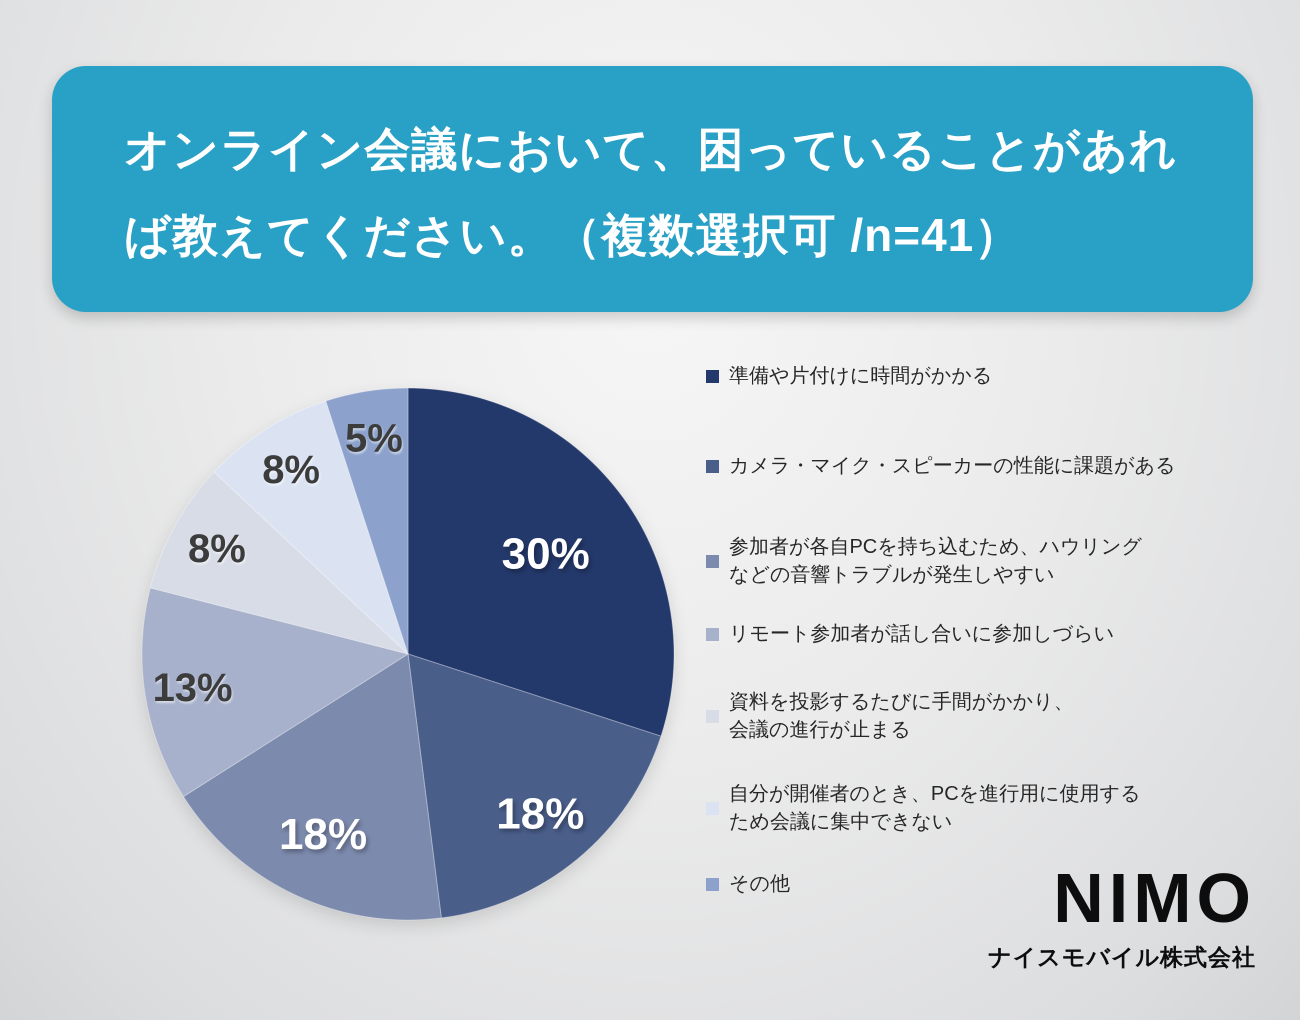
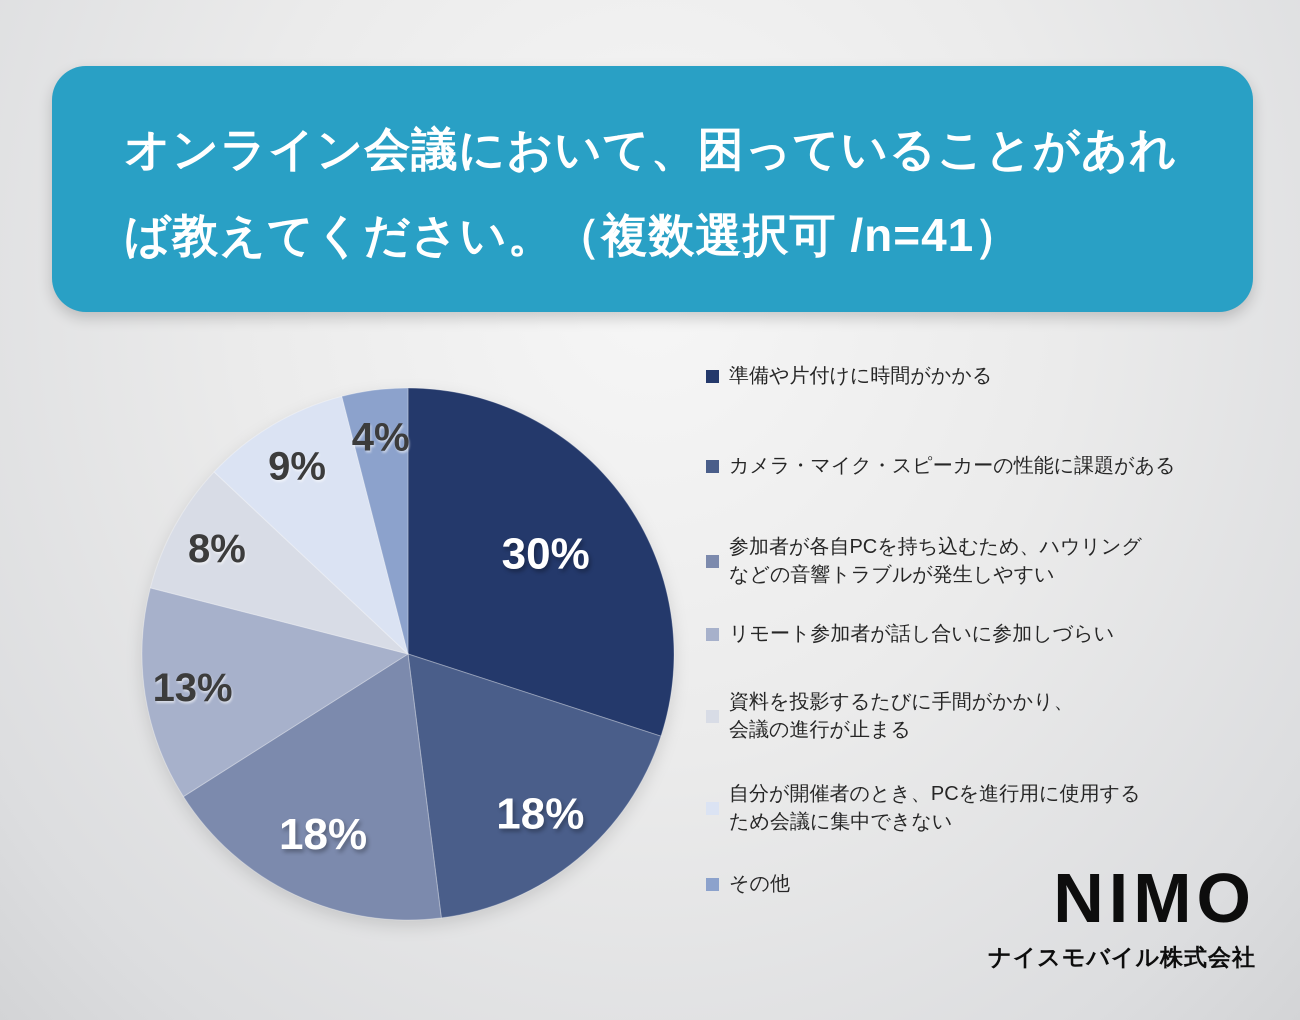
自分が開催者のとき、PCを進行用に使用する ため会議に集中できない: 8% -> 9%
その他: 5% -> 4%
